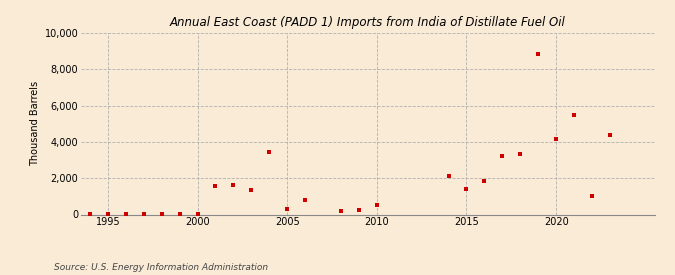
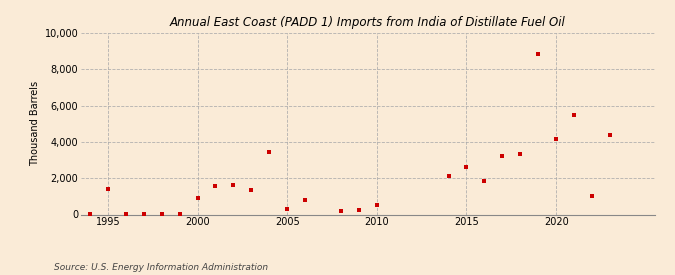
1995: 0 -> 1,400
2000: 0 -> 900
2015: 1,400 -> 2,600
